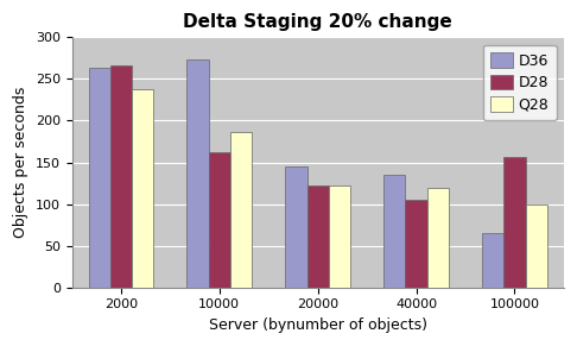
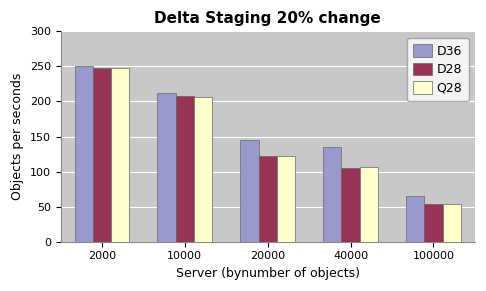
D36/2000: 264 -> 250
D28/2000: 266 -> 248
Q28/2000: 238 -> 248
D36/10000: 274 -> 212
D28/10000: 162 -> 208
Q28/10000: 186 -> 207
Q28/40000: 120 -> 107
D28/100000: 156 -> 54
Q28/100000: 100 -> 54
